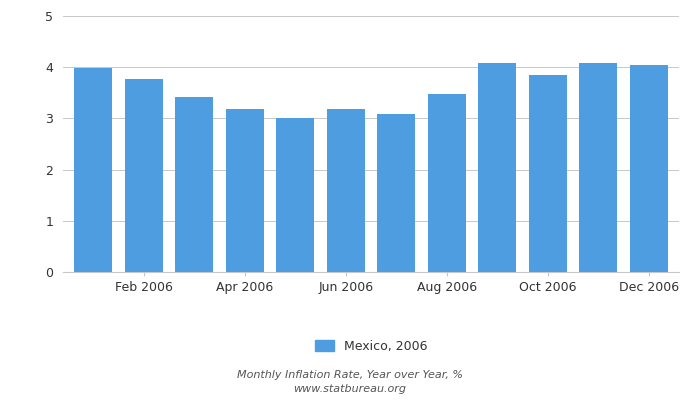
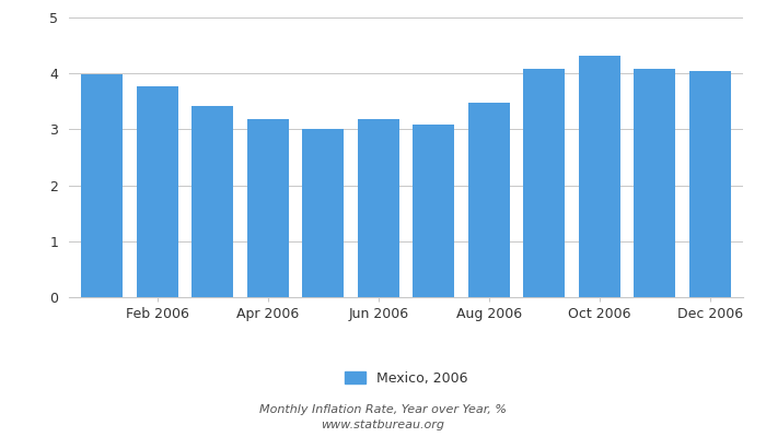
Oct 2006: 3.84 -> 4.31
